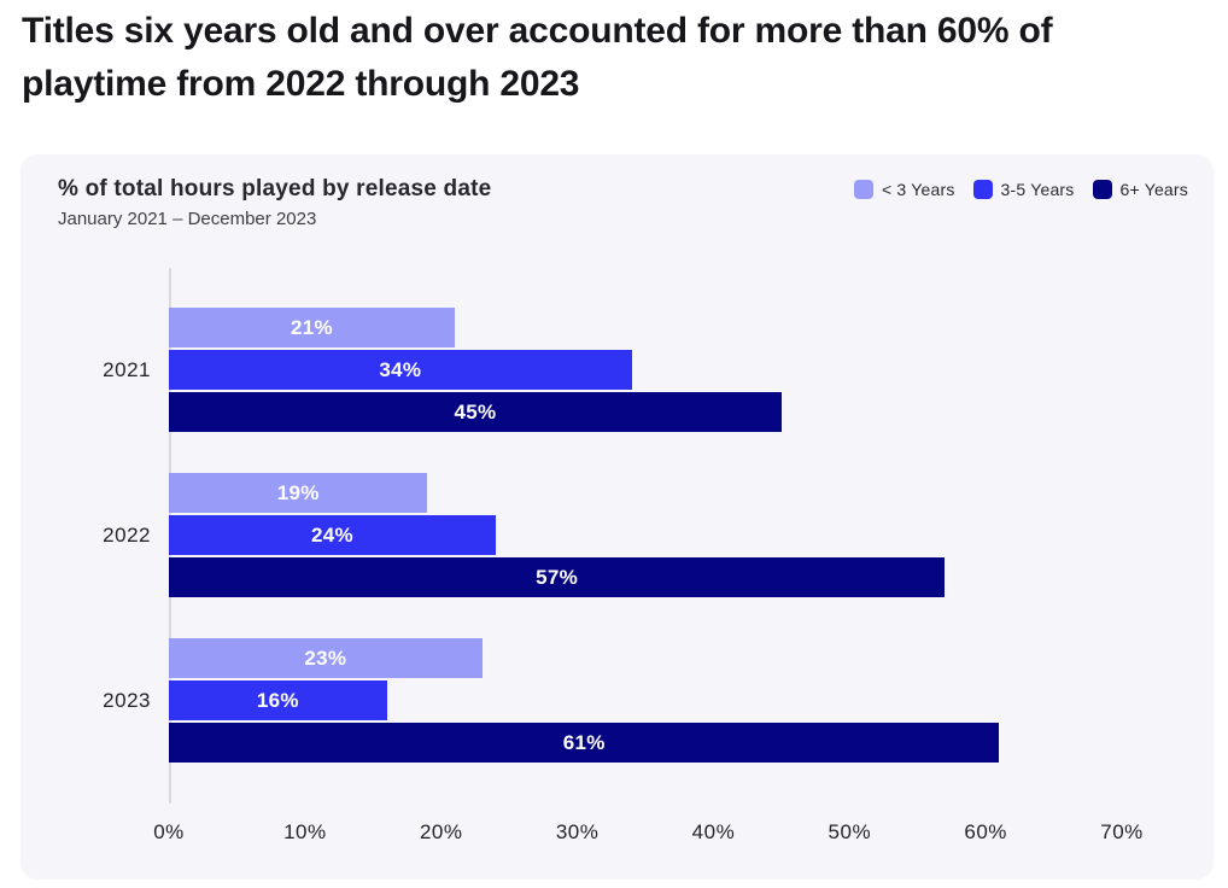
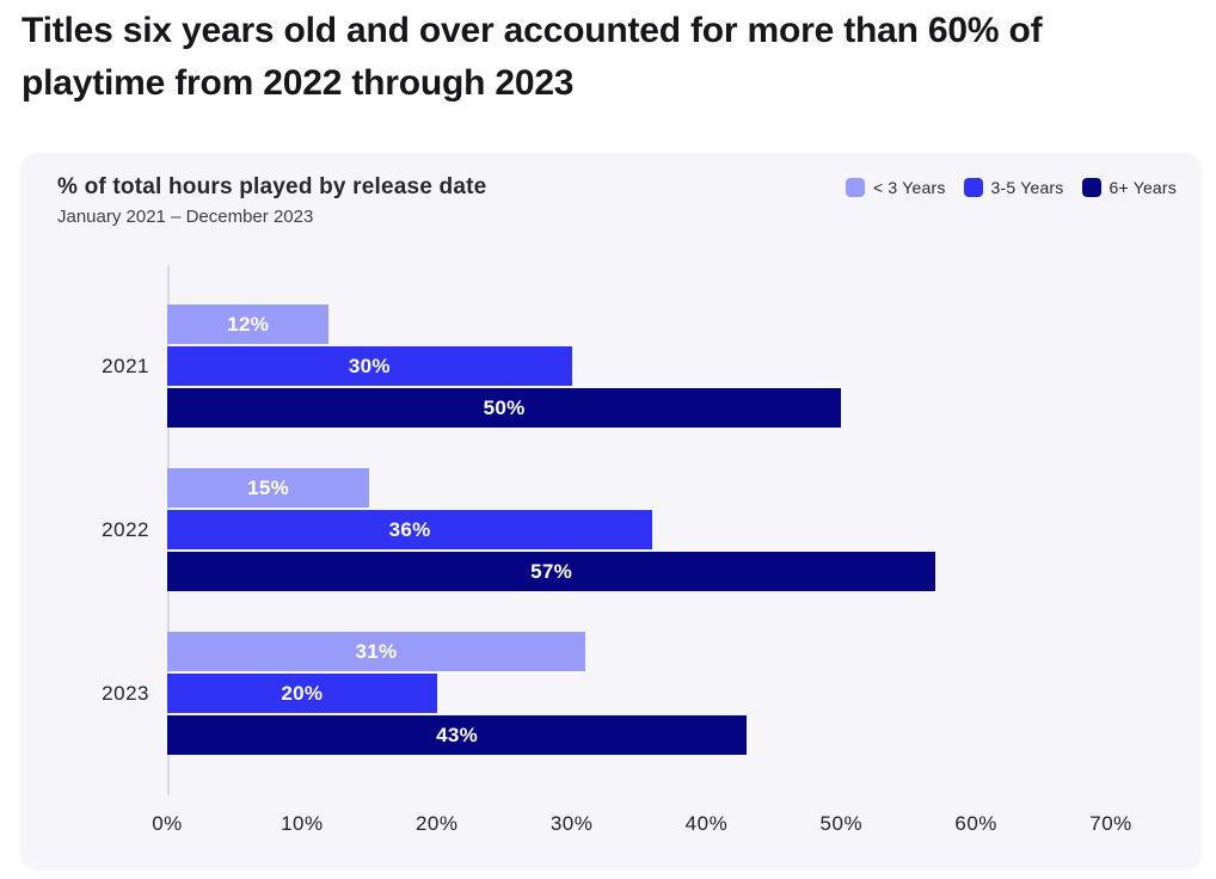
< 3 Years/2021: 21% -> 12%
3-5 Years/2021: 34% -> 30%
6+ Years/2021: 45% -> 50%
< 3 Years/2022: 19% -> 15%
3-5 Years/2022: 24% -> 36%
< 3 Years/2023: 23% -> 31%
3-5 Years/2023: 16% -> 20%
6+ Years/2023: 61% -> 43%
